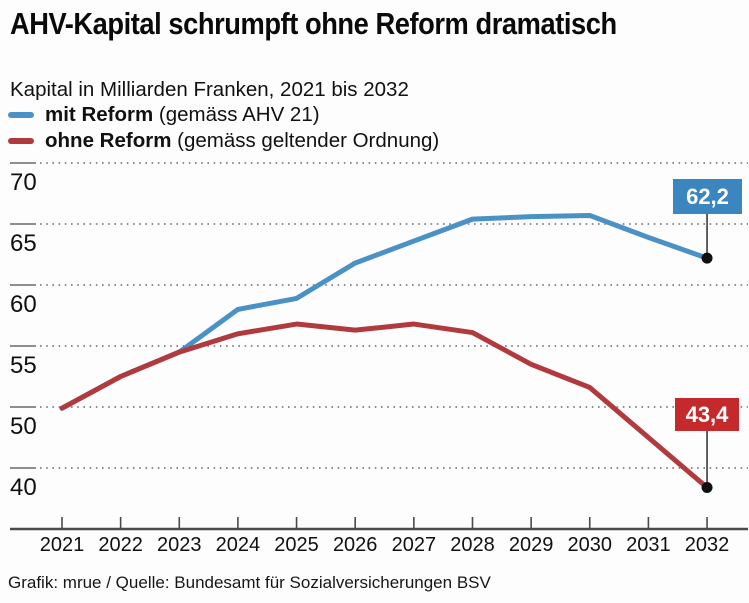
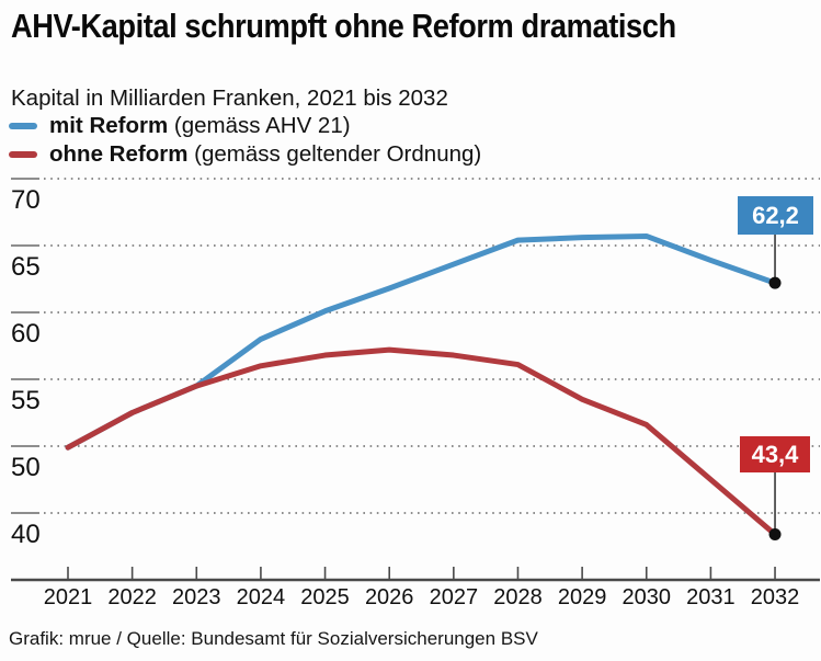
mit Reform (gemäss AHV 21)/2025: 58.9 -> 60.1
ohne Reform (gemäss geltender Ordnung)/2026: 56.3 -> 57.2
